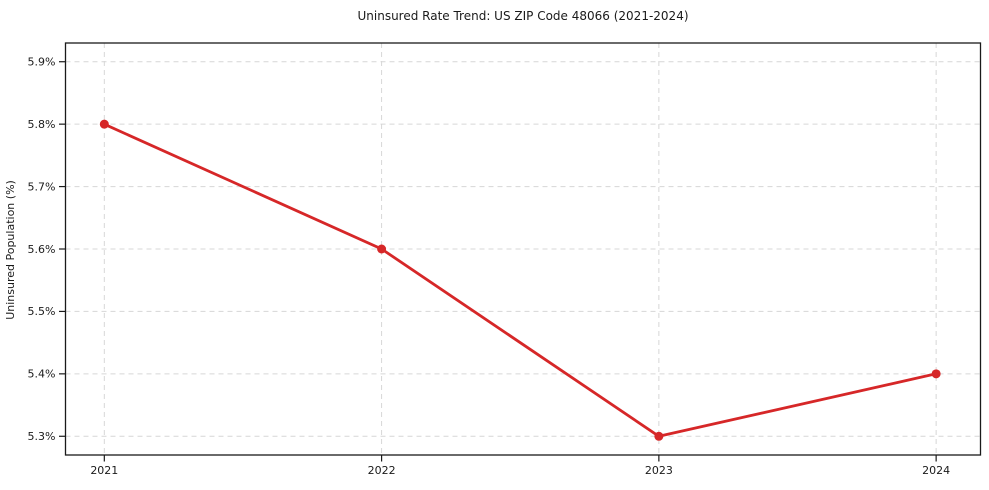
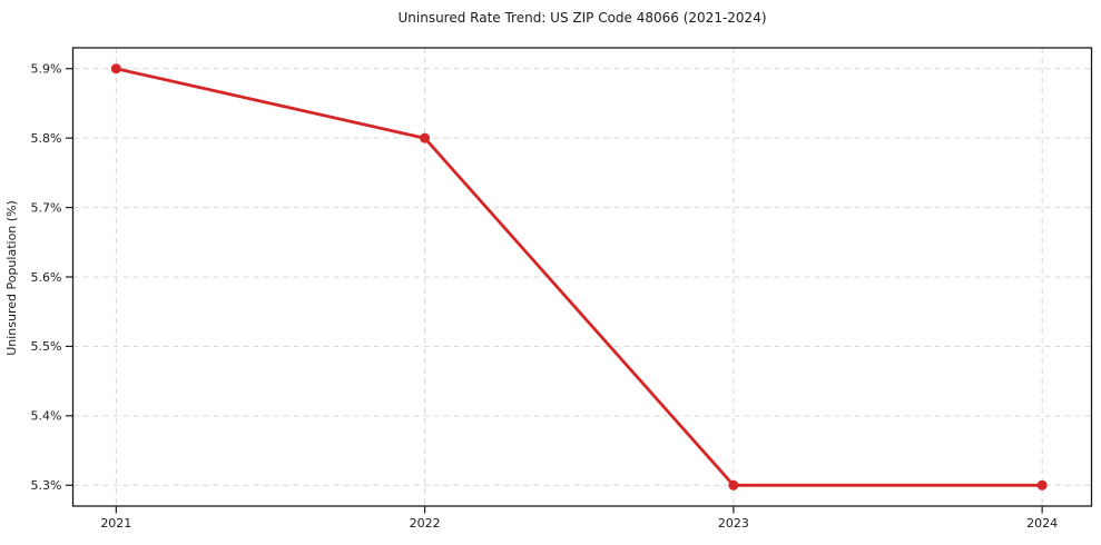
2021: 5.8% -> 5.9%
2022: 5.6% -> 5.8%
2024: 5.4% -> 5.3%
